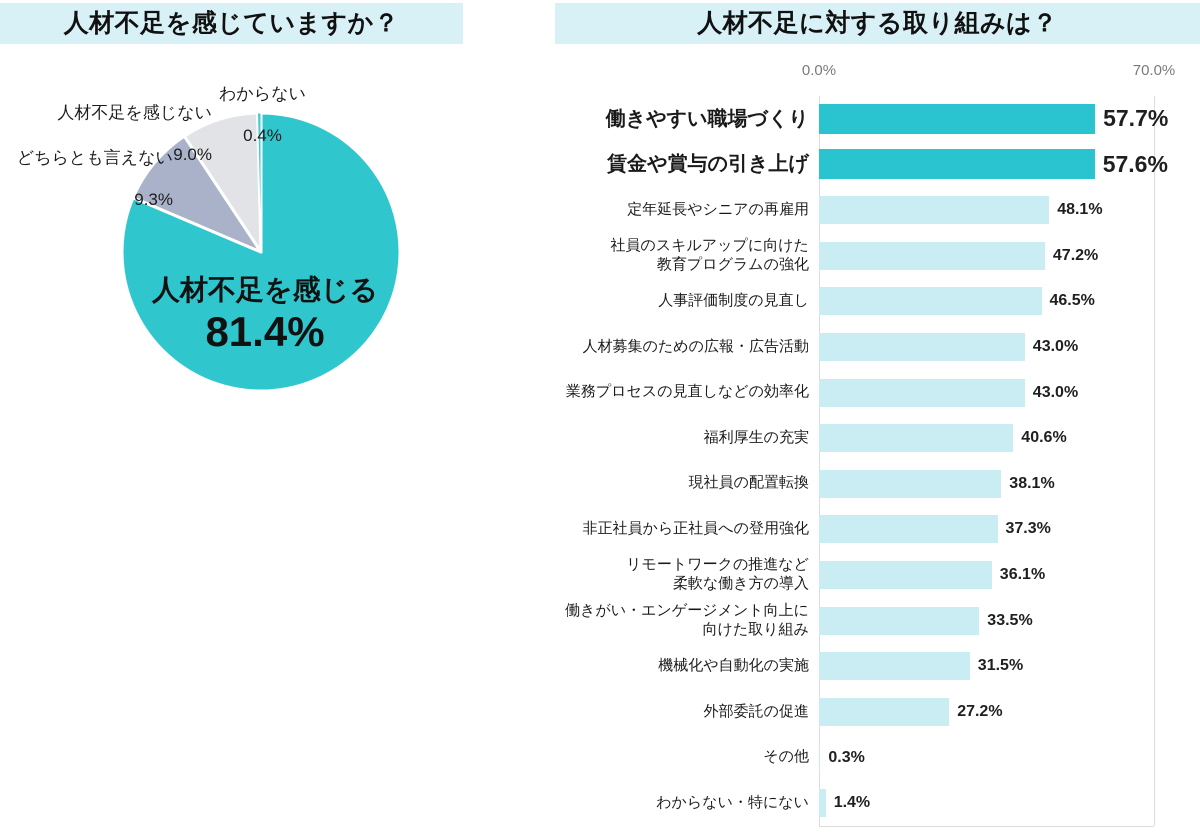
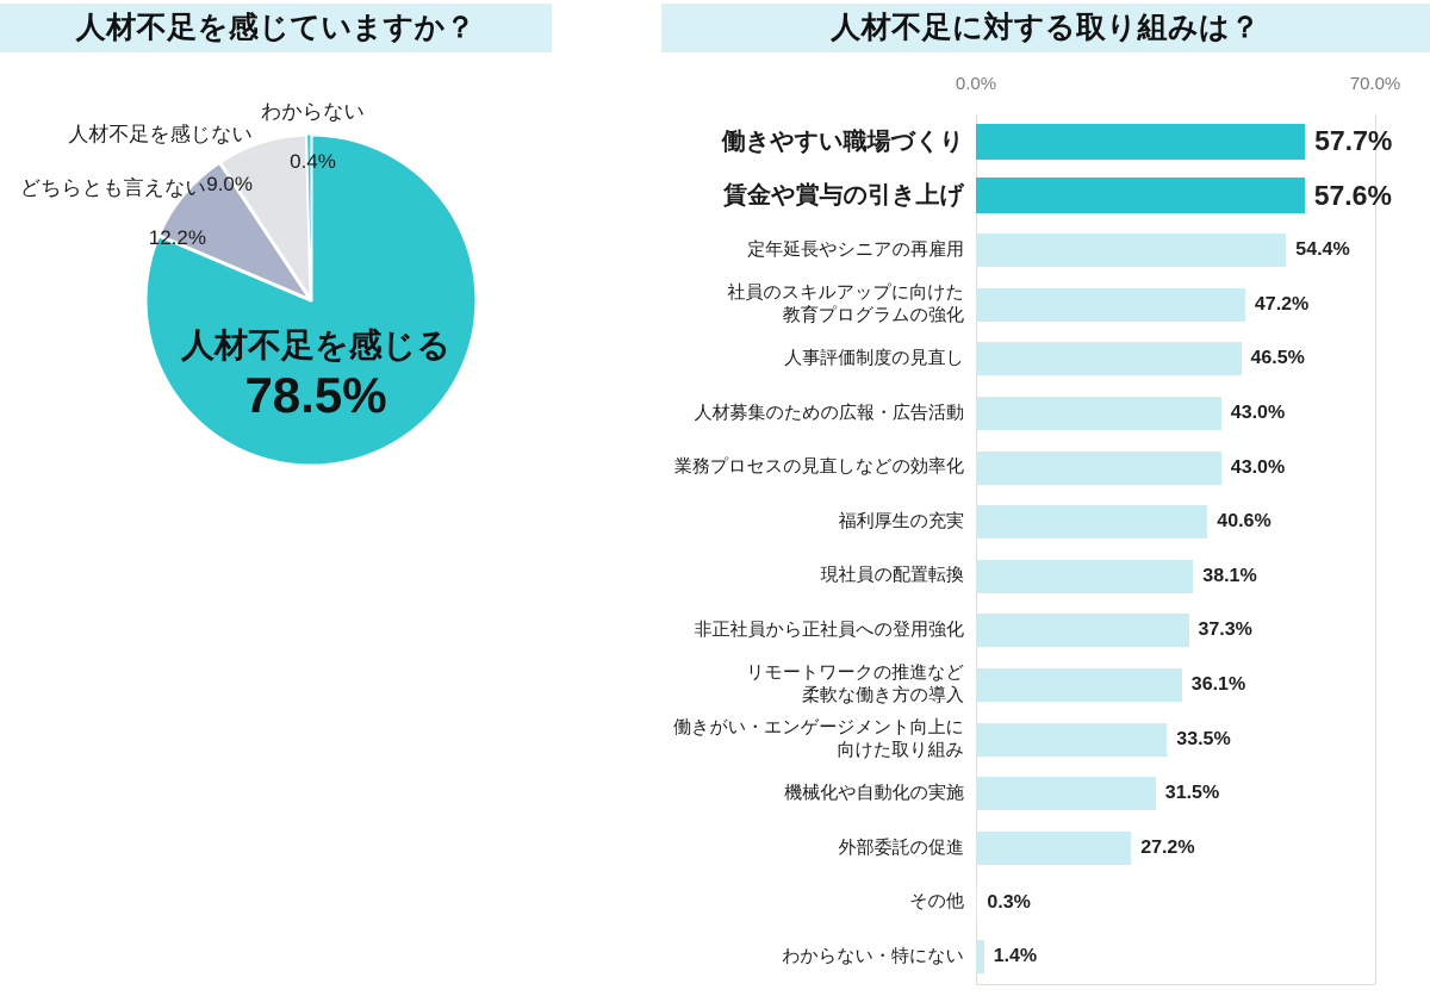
人材不足を感じていますか？/人材不足を感じる: 81.4% -> 78.5%
人材不足を感じていますか？/どちらとも言えない: 9.3% -> 12.2%
人材不足に対する取り組みは？/定年延長やシニアの再雇用: 48.1% -> 54.4%
